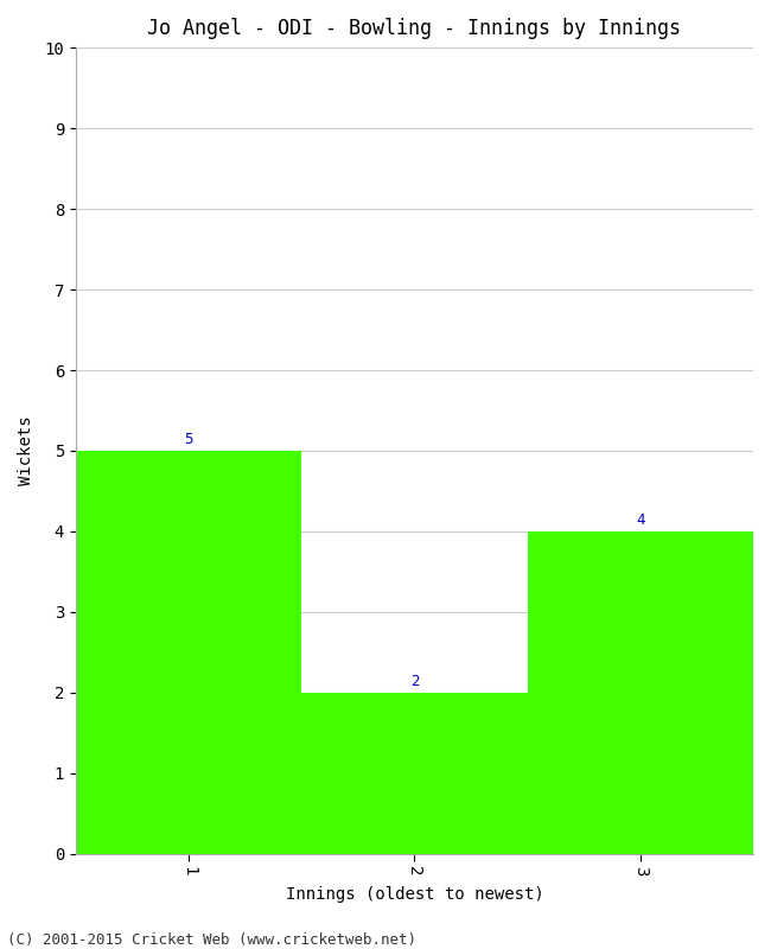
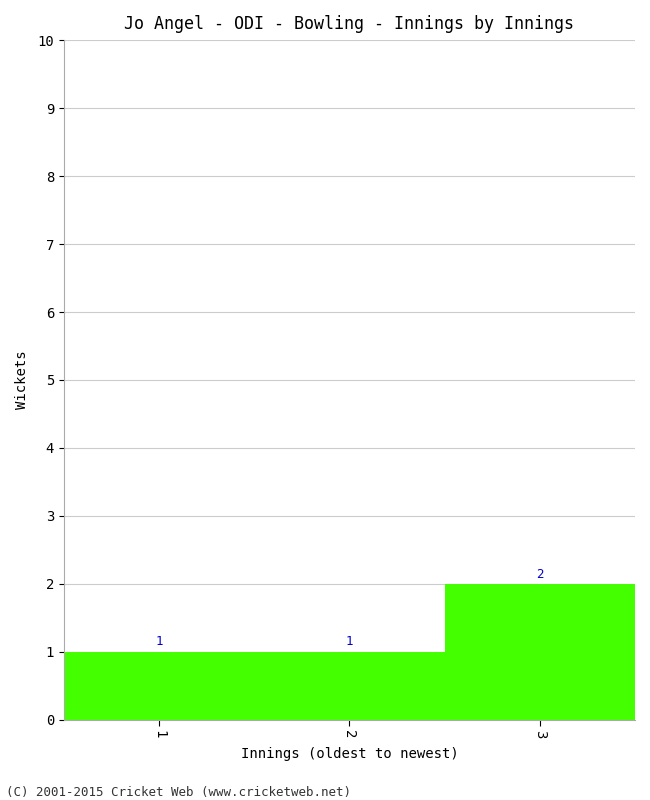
1: 5 -> 1
2: 2 -> 1
3: 4 -> 2
